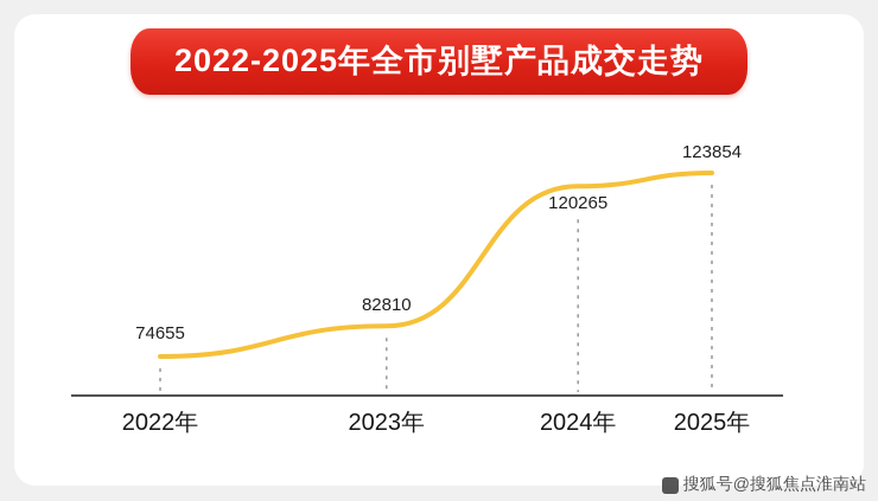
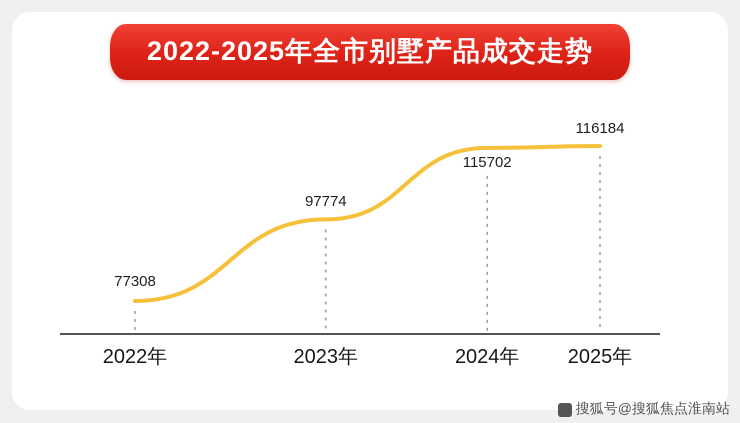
2022年: 74655 -> 77308
2023年: 82810 -> 97774
2024年: 120265 -> 115702
2025年: 123854 -> 116184
